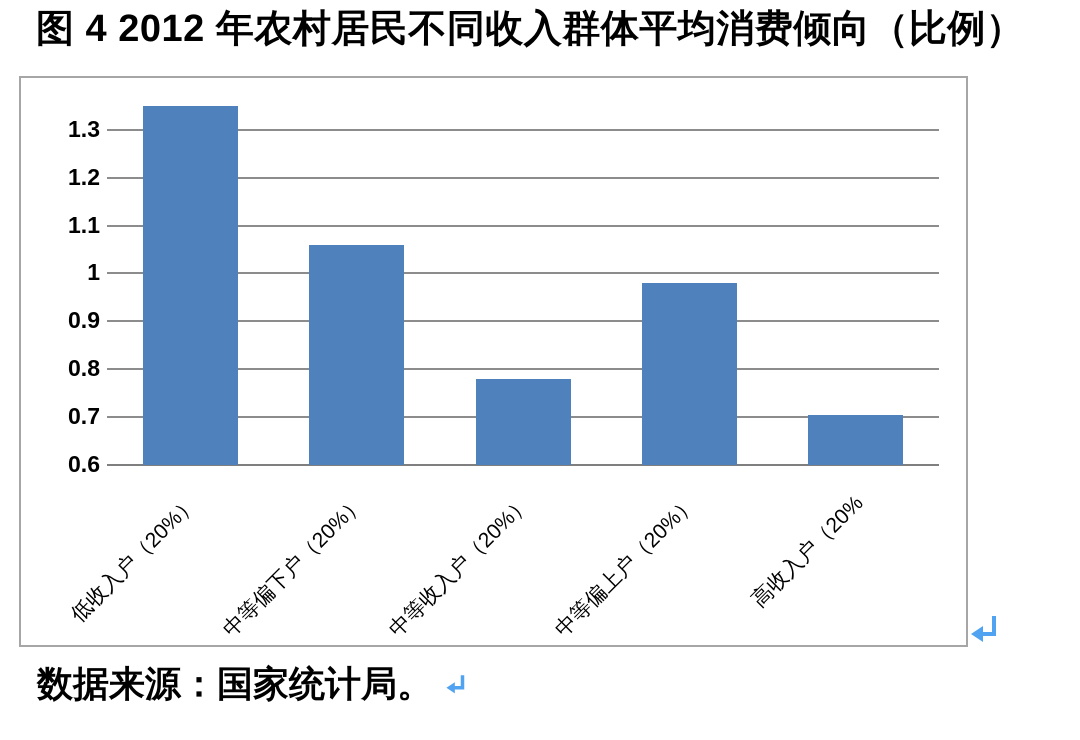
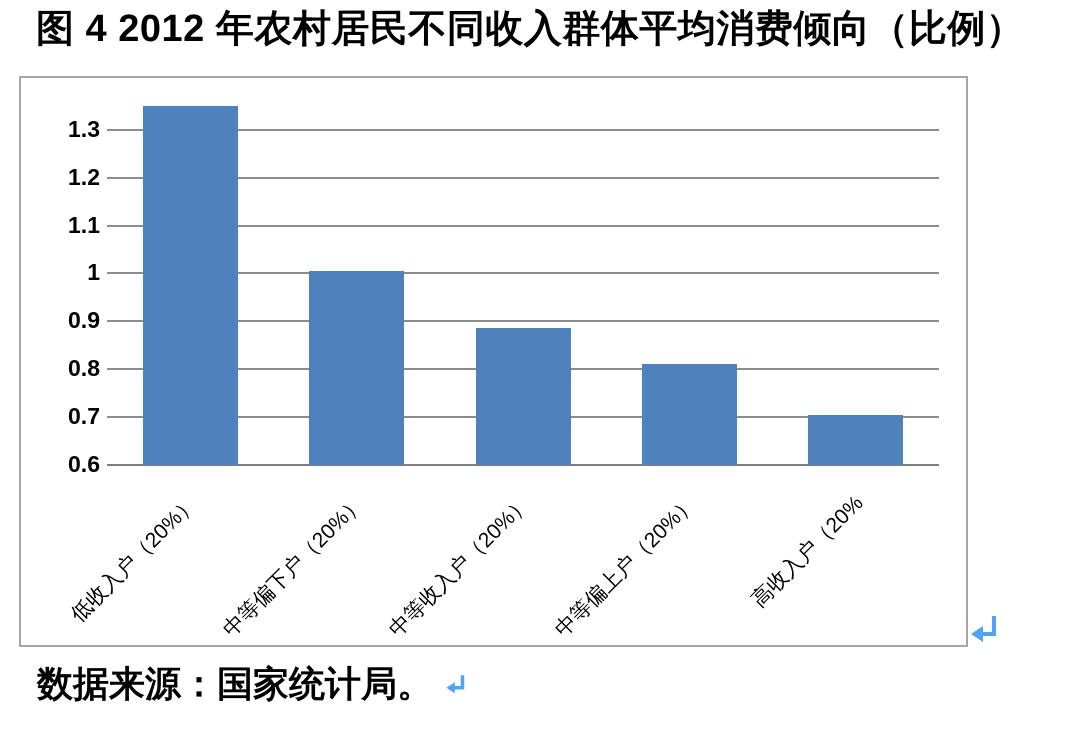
中等偏下户（20%）: 1.06 -> 1.00
中等收入户（20%）: 0.78 -> 0.89
中等偏上户（20%）: 0.98 -> 0.81
